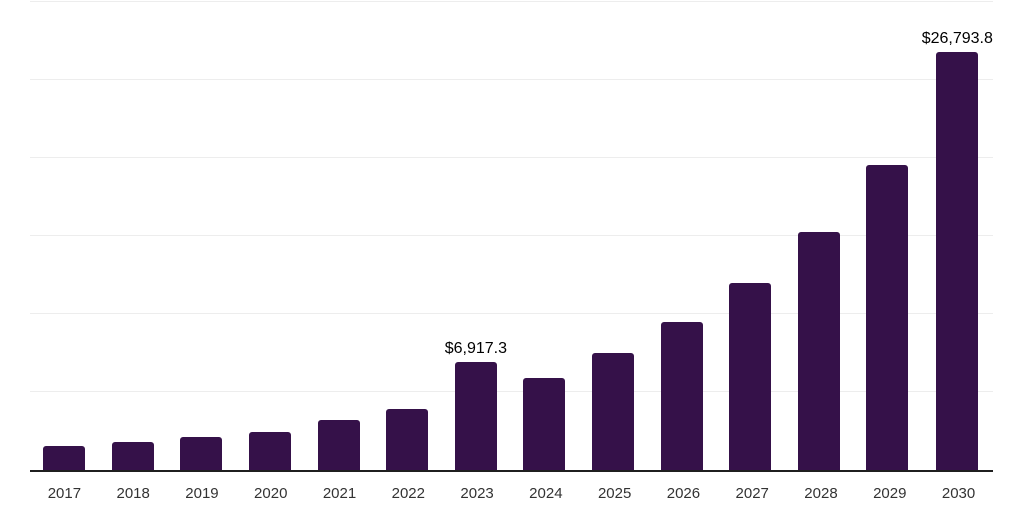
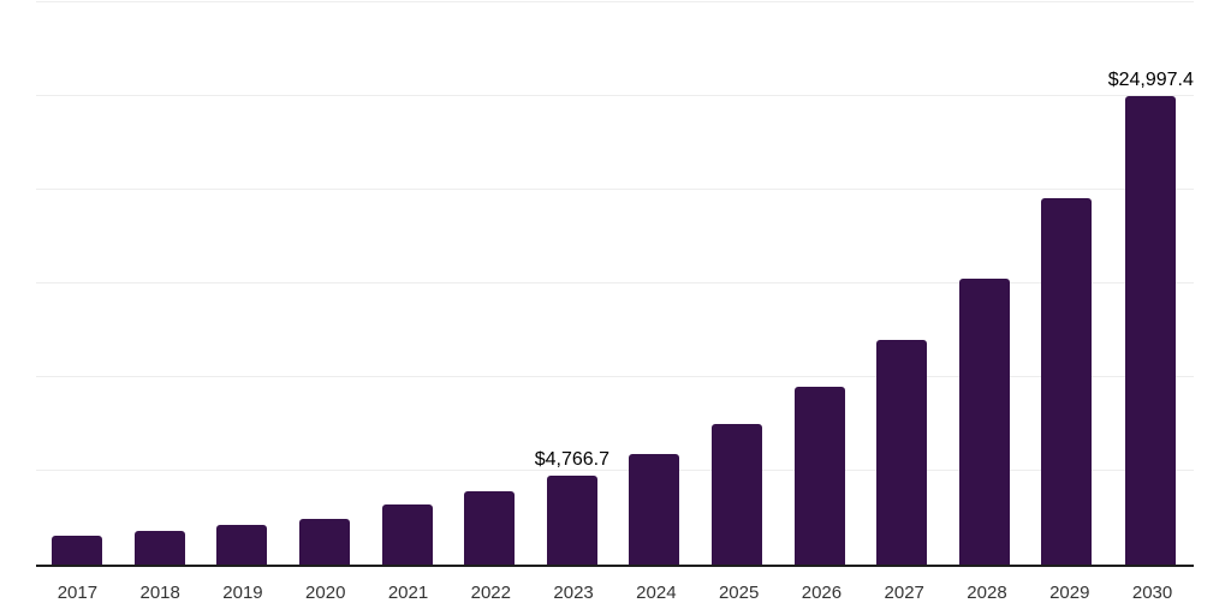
2023: $6,917.3 -> $4,766.7
2030: $26,793.8 -> $24,997.4
